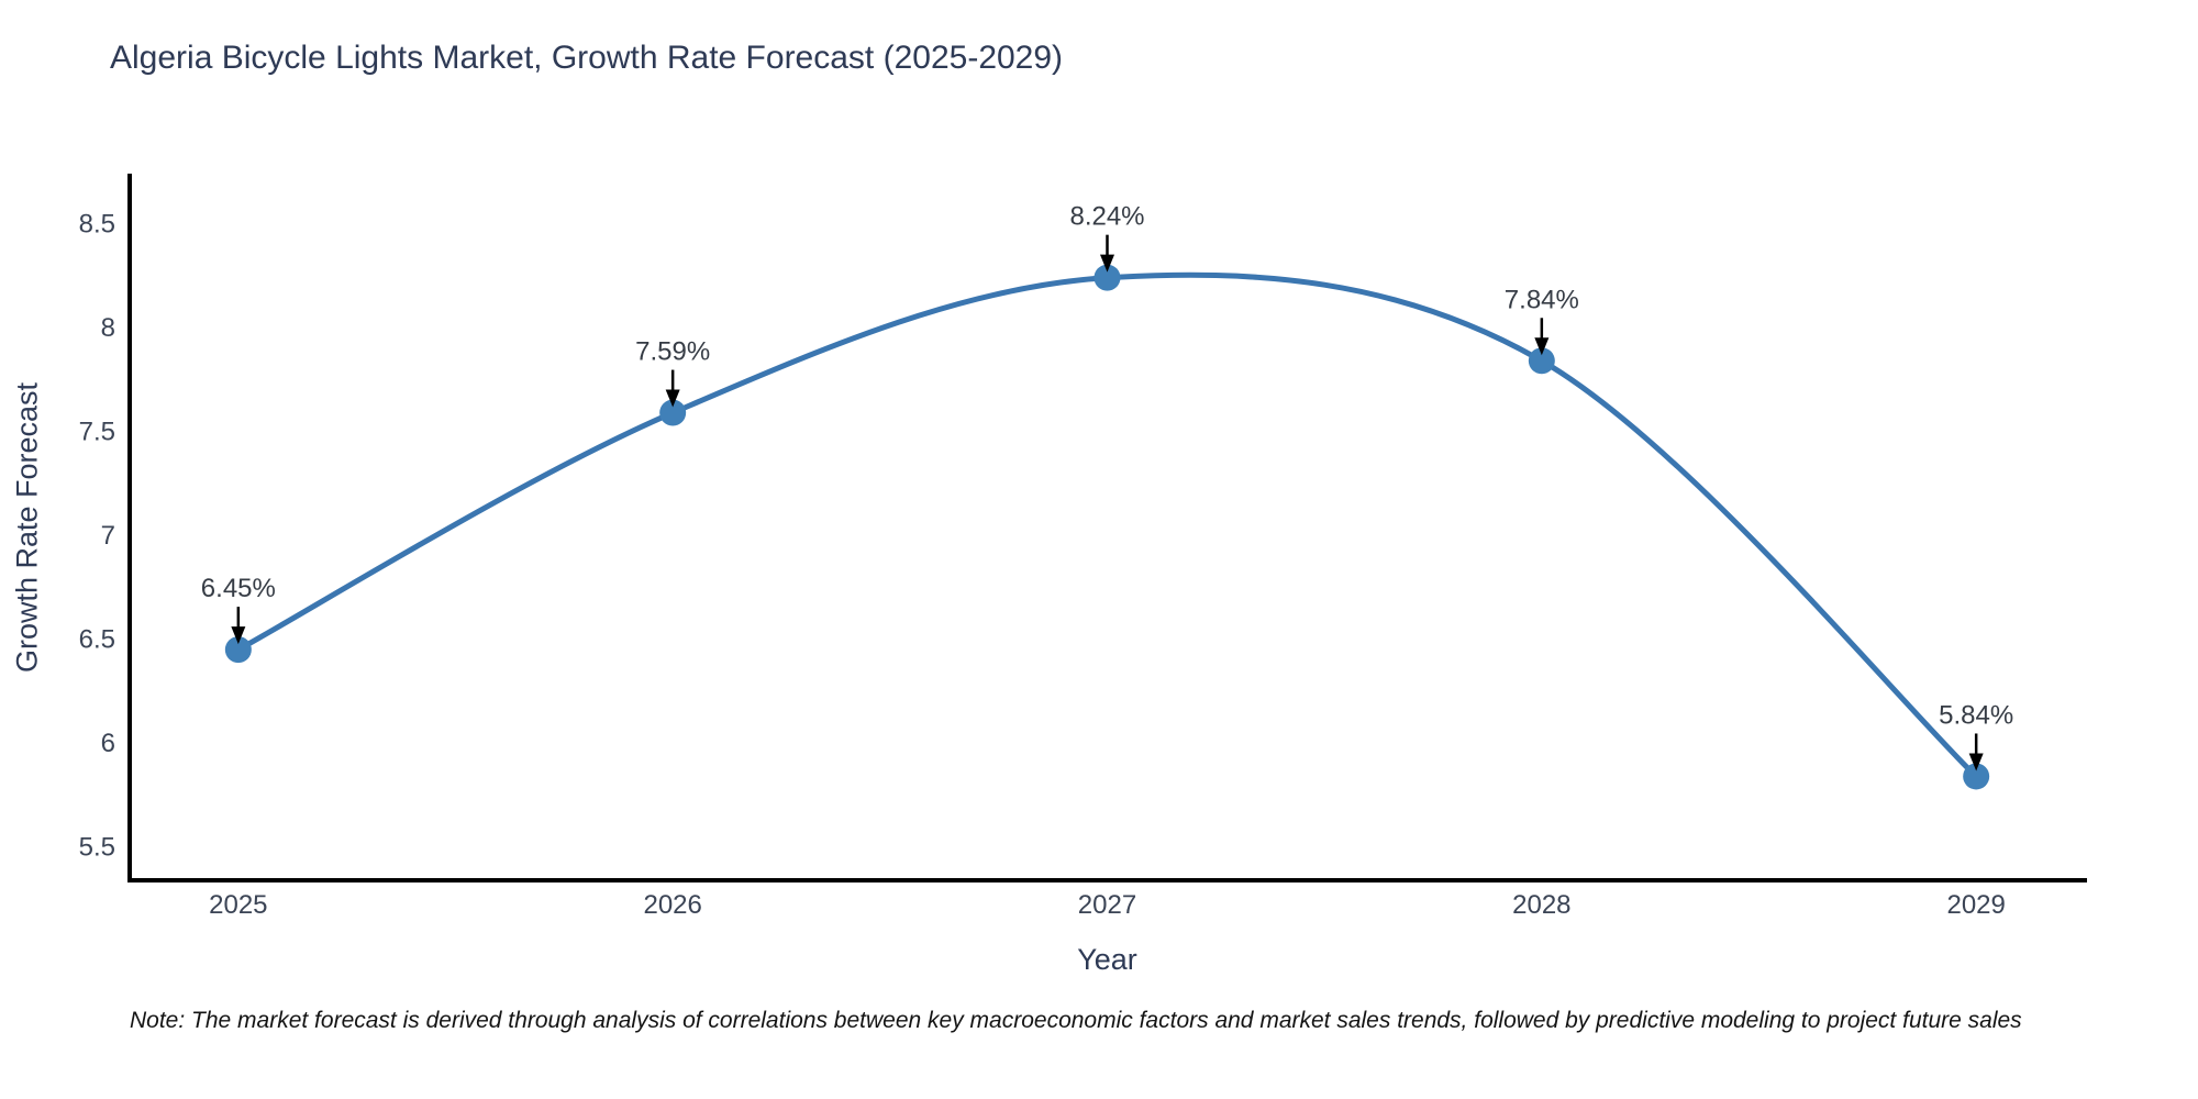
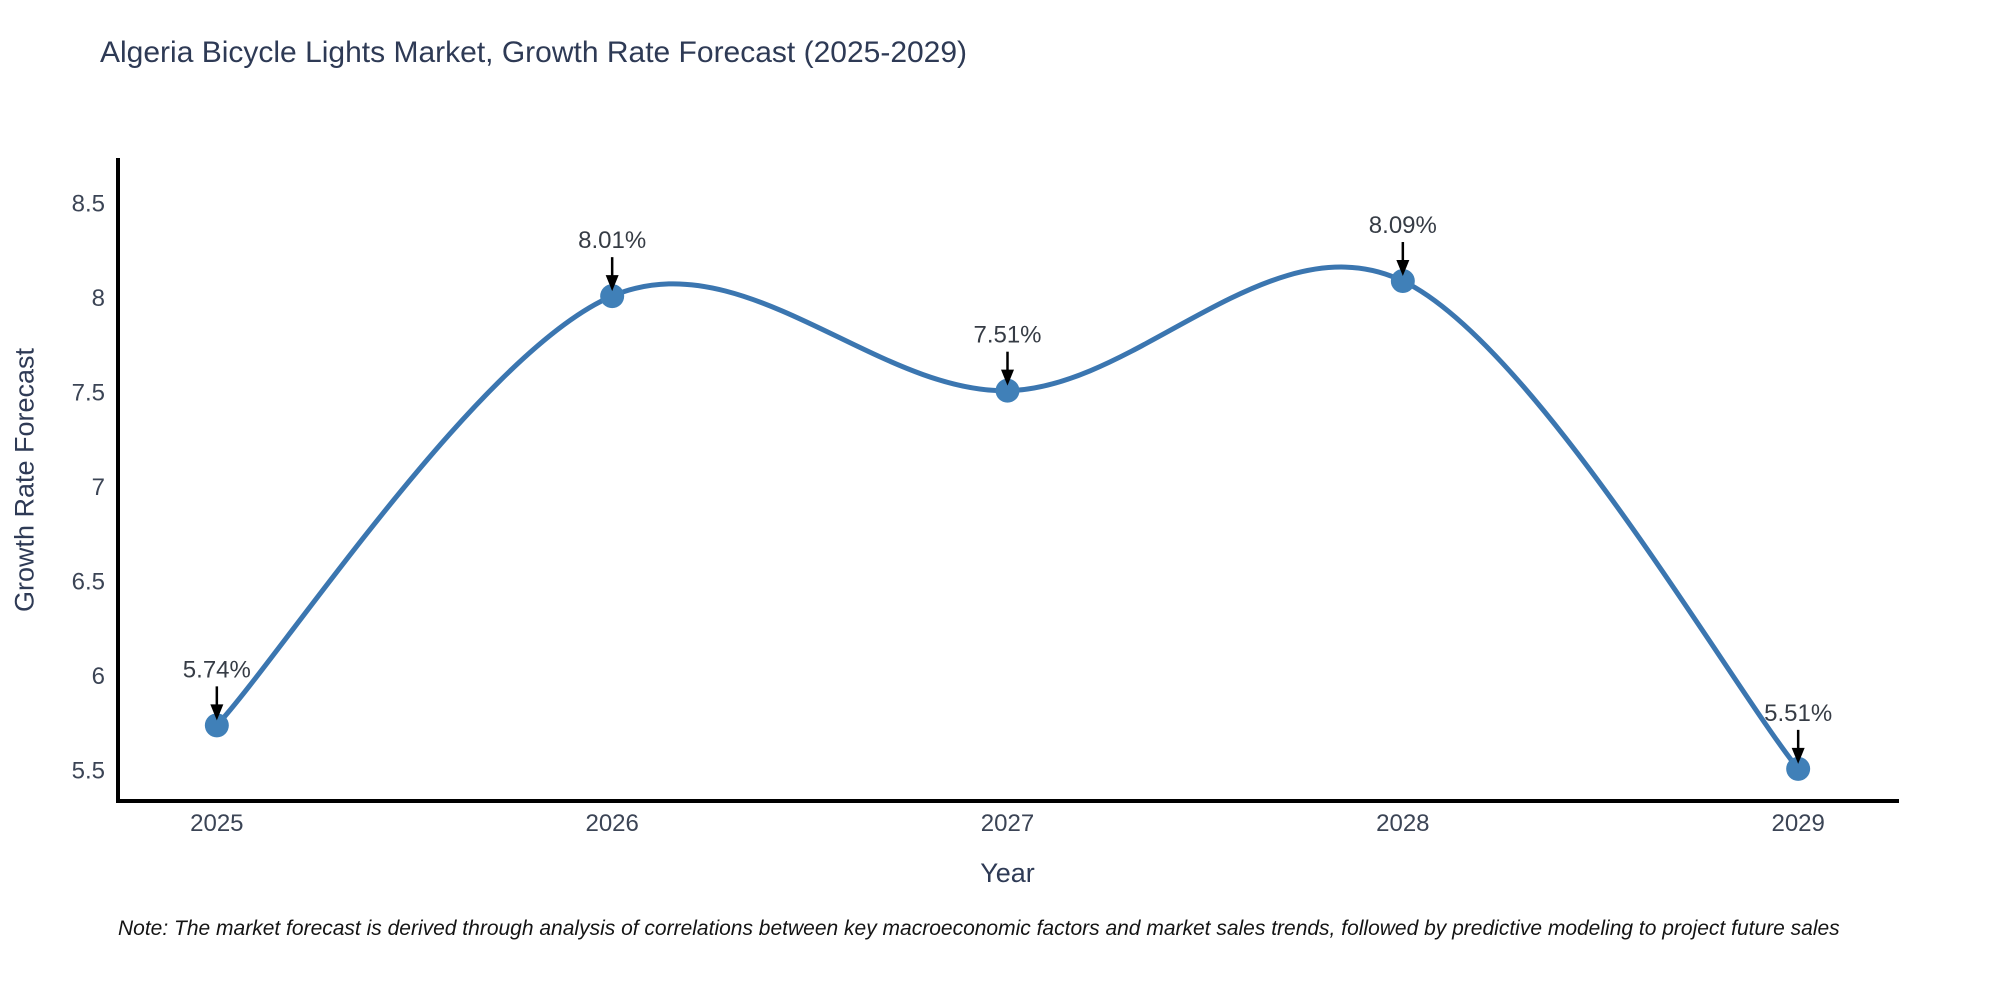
2025: 6.45% -> 5.74%
2026: 7.59% -> 8.01%
2027: 8.24% -> 7.51%
2028: 7.84% -> 8.09%
2029: 5.84% -> 5.51%
